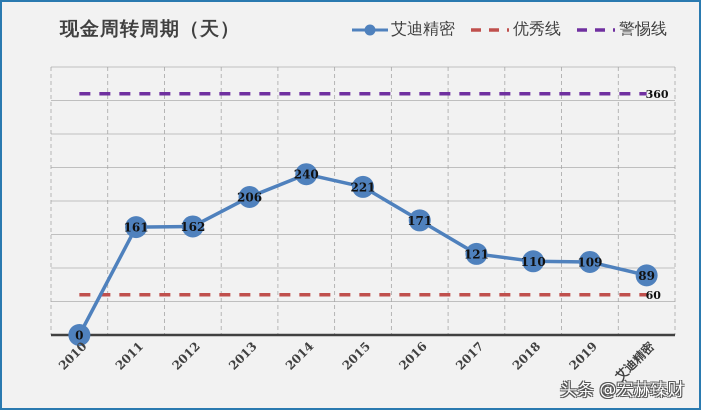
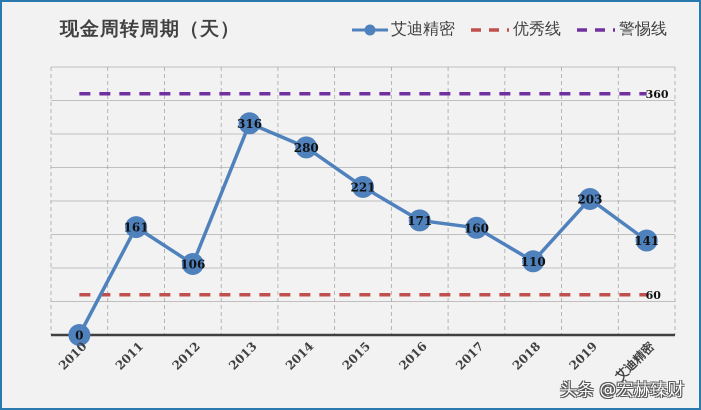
艾迪精密/2012: 162 -> 106
艾迪精密/2013: 206 -> 316
艾迪精密/2014: 240 -> 280
艾迪精密/2017: 121 -> 160
艾迪精密/2019: 109 -> 203
艾迪精密/艾迪精密: 89 -> 141
